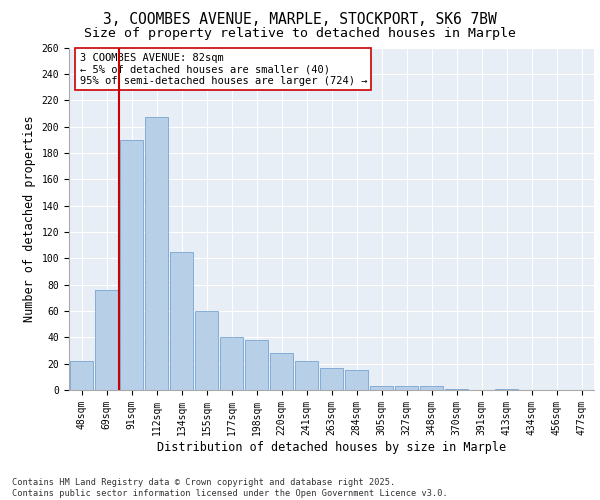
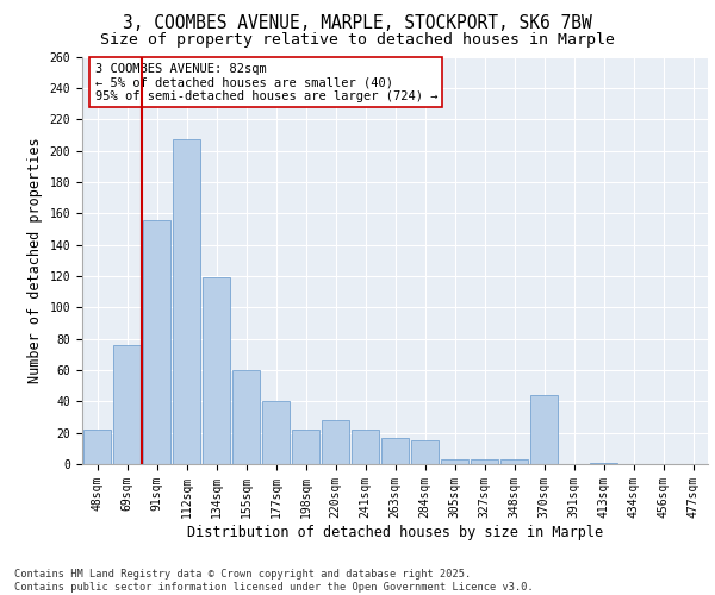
91sqm: 190 -> 156
134sqm: 105 -> 119
198sqm: 38 -> 22
370sqm: 1 -> 44
